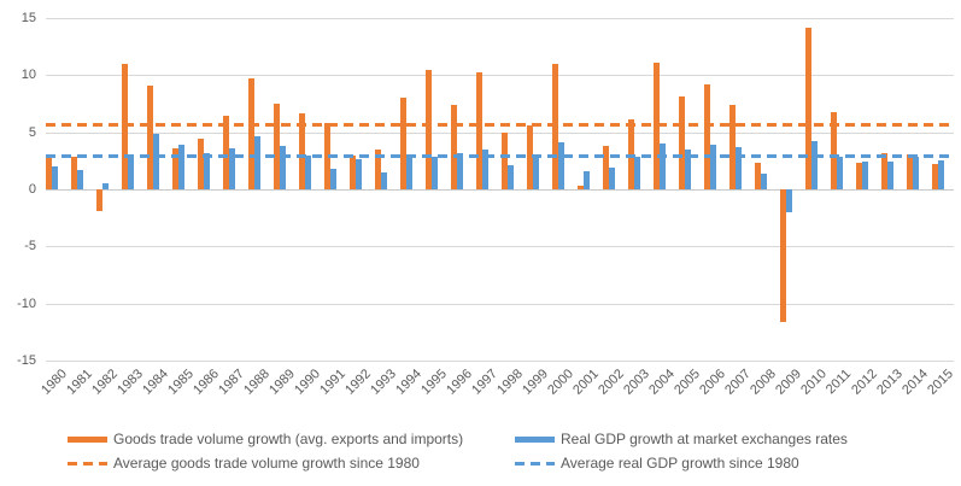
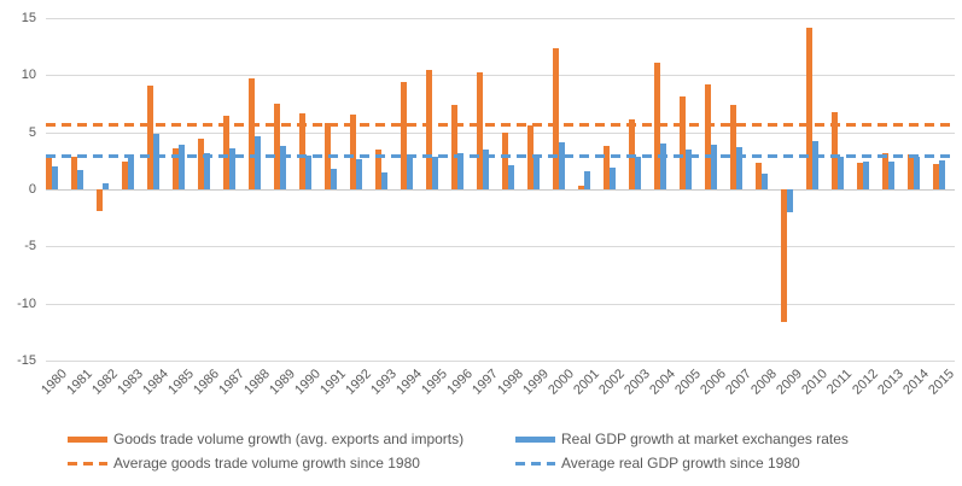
Goods trade volume growth (avg. exports and imports)/1983: 11 -> 2
Goods trade volume growth (avg. exports and imports)/1992: 3 -> 6
Goods trade volume growth (avg. exports and imports)/1994: 8 -> 9
Goods trade volume growth (avg. exports and imports)/2000: 11 -> 12
